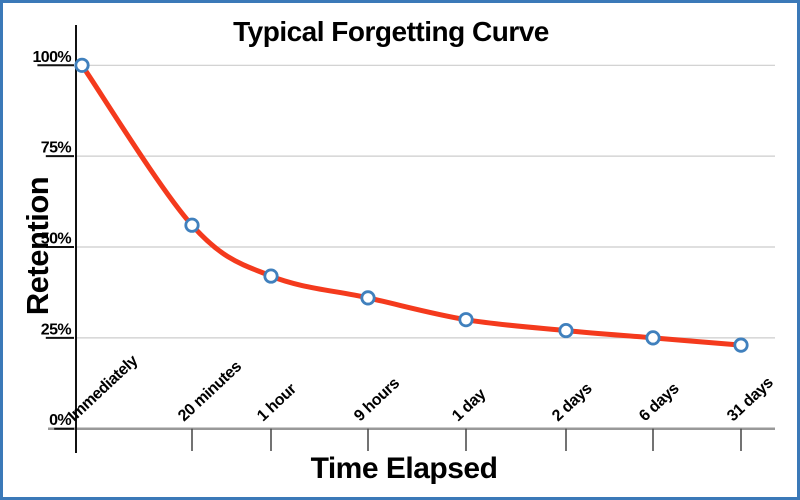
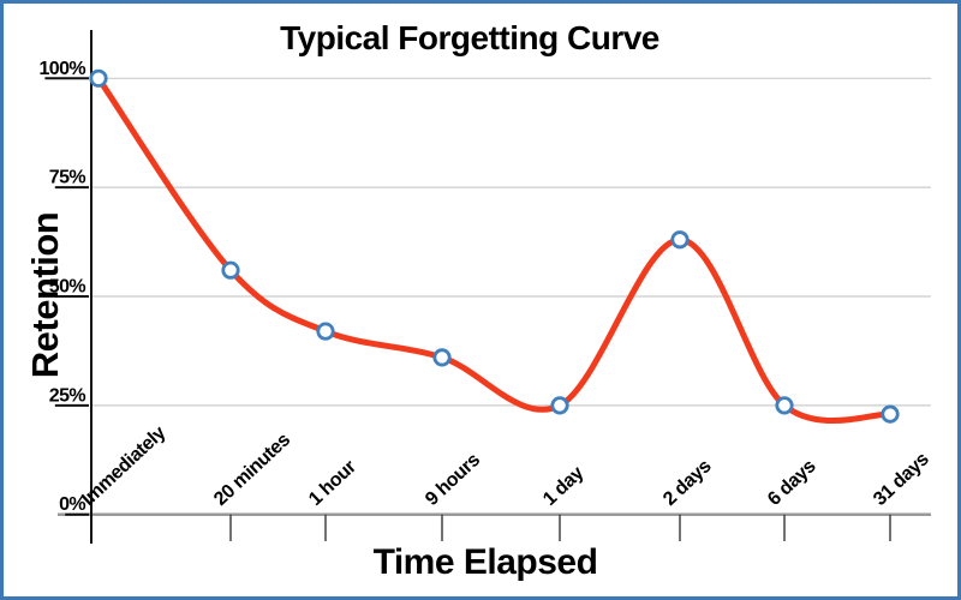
1 day: 30% -> 25%
2 days: 27% -> 63%
